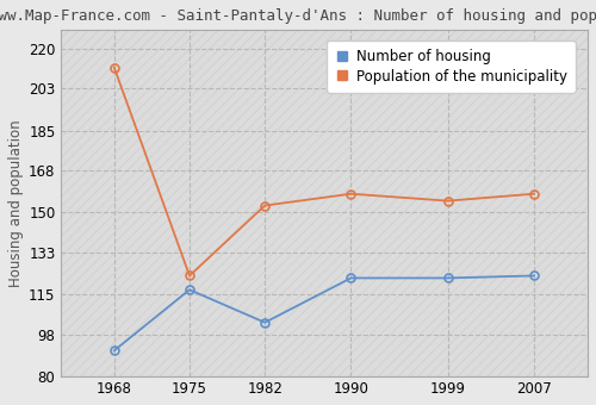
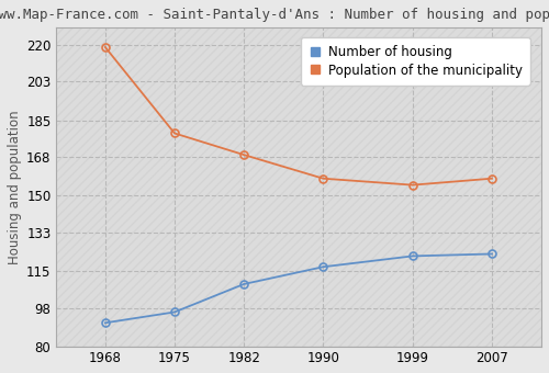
Population of the municipality/1968: 212 -> 219
Number of housing/1975: 117 -> 96
Population of the municipality/1975: 123 -> 179
Number of housing/1982: 103 -> 109
Population of the municipality/1982: 153 -> 169
Number of housing/1990: 122 -> 117
